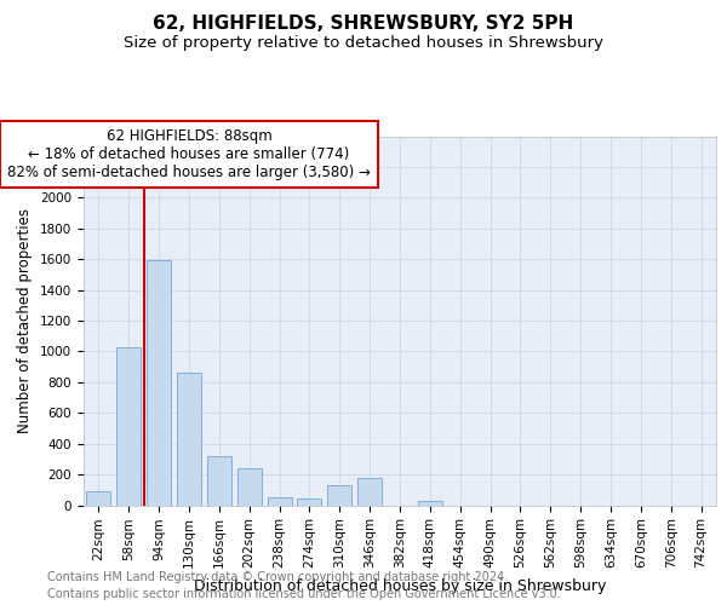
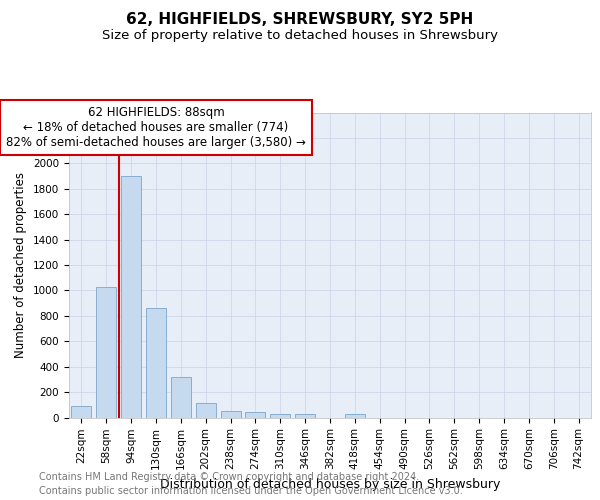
94sqm: 1590 -> 1900
202sqm: 240 -> 120
310sqm: 130 -> 30
346sqm: 180 -> 30
